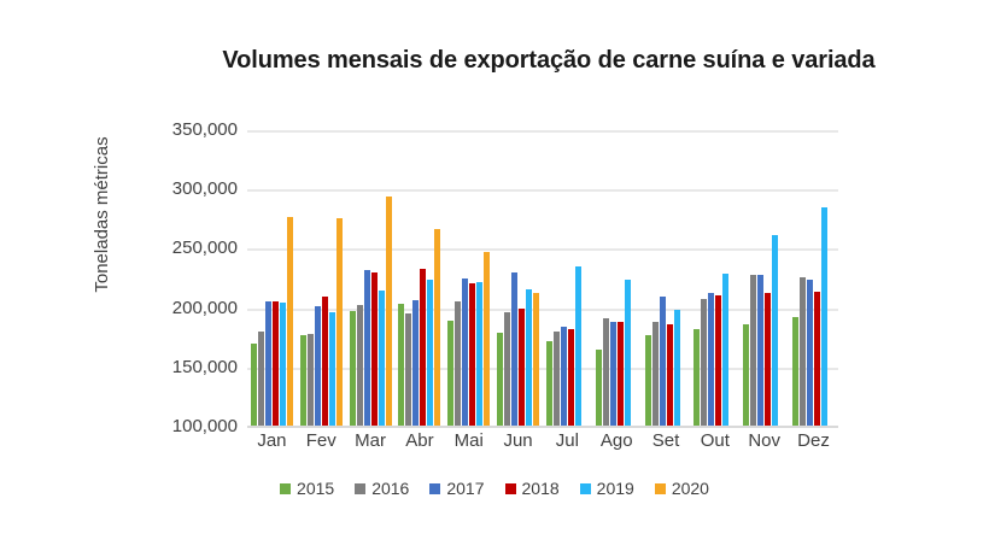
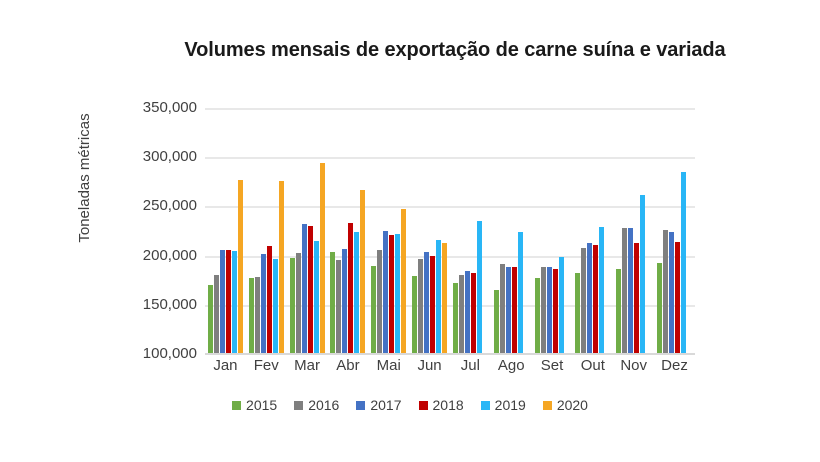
2017/Jun: 230000 -> 200000
2017/Set: 210000 -> 190000
